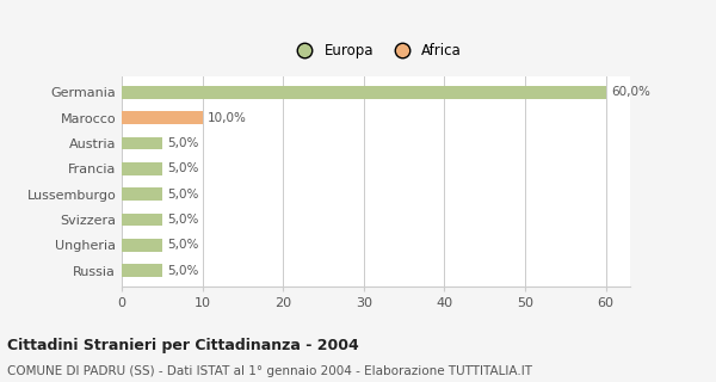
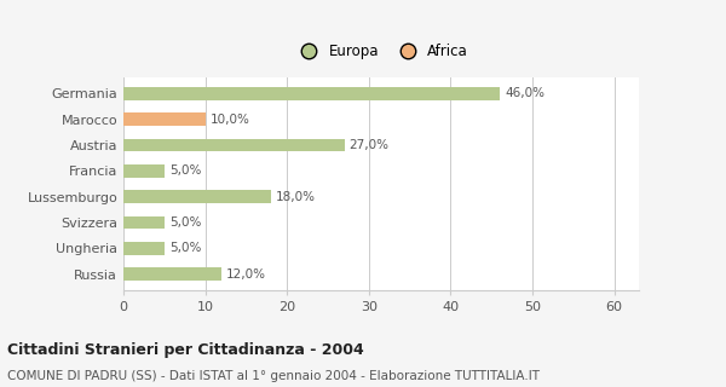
Germania: 60,0% -> 46,0%
Austria: 5,0% -> 27,0%
Lussemburgo: 5,0% -> 18,0%
Russia: 5,0% -> 12,0%
